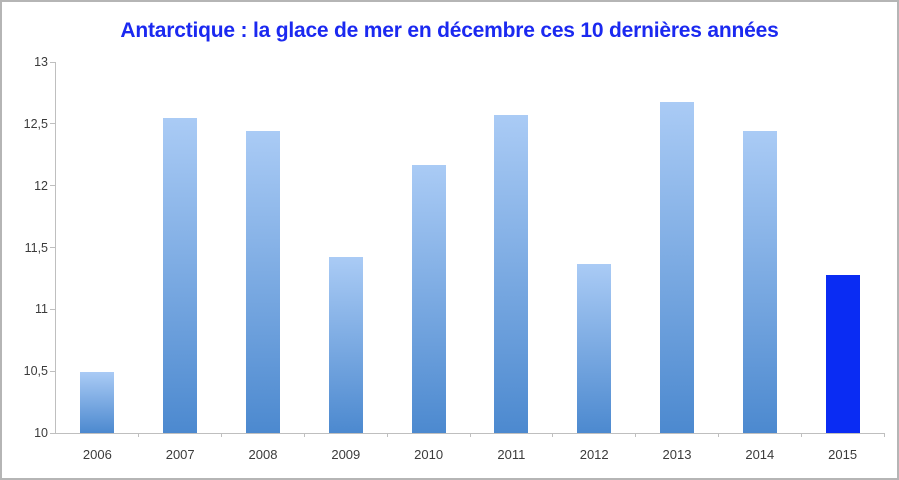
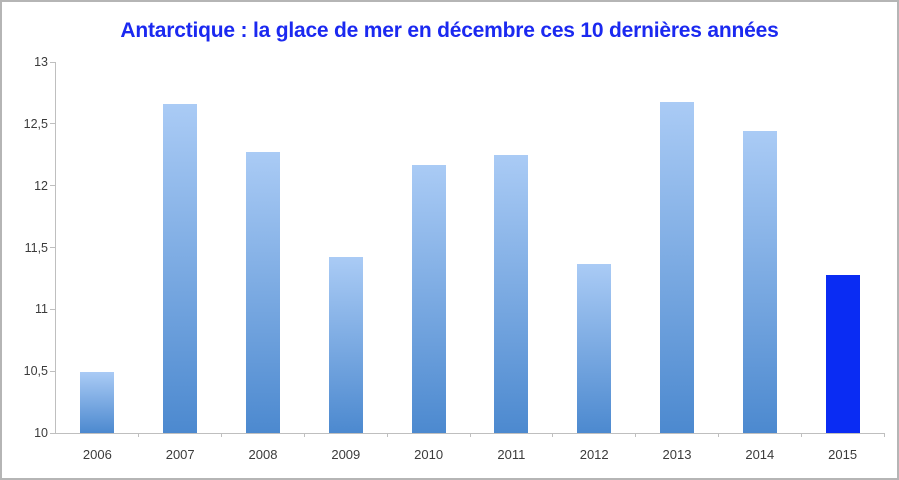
2007: 12.55 -> 12.66
2008: 12.44 -> 12.27
2011: 12.57 -> 12.25
